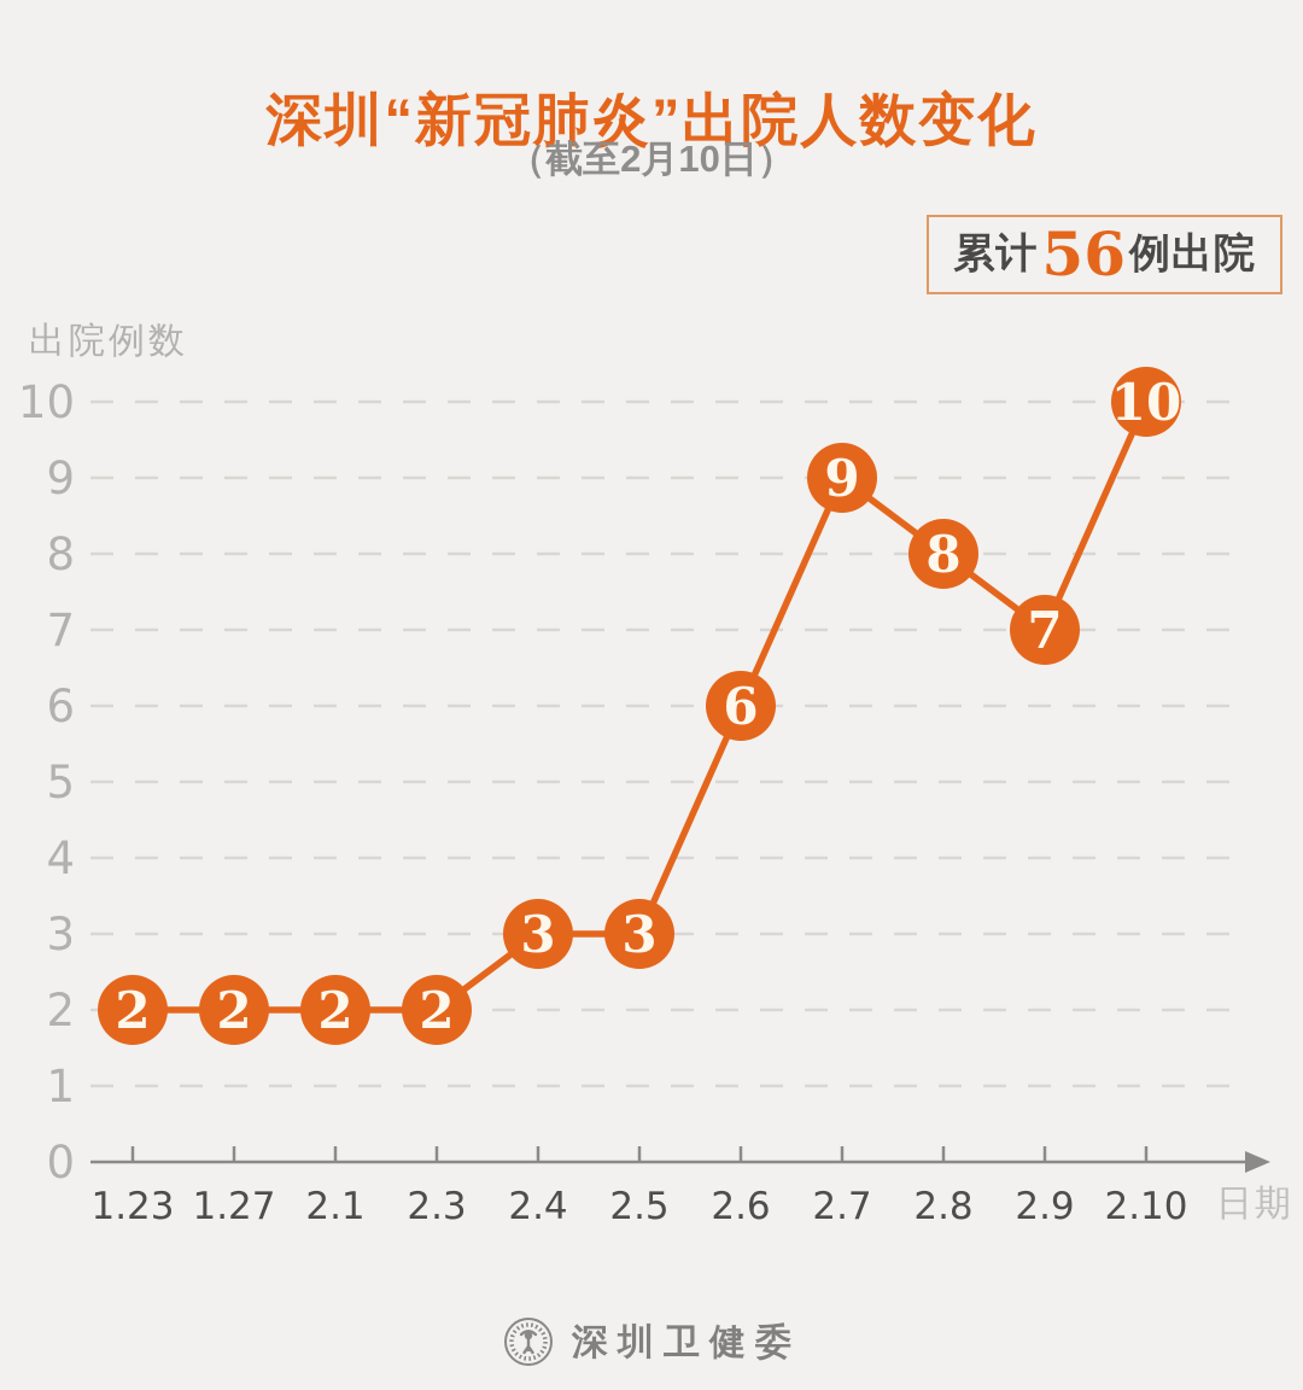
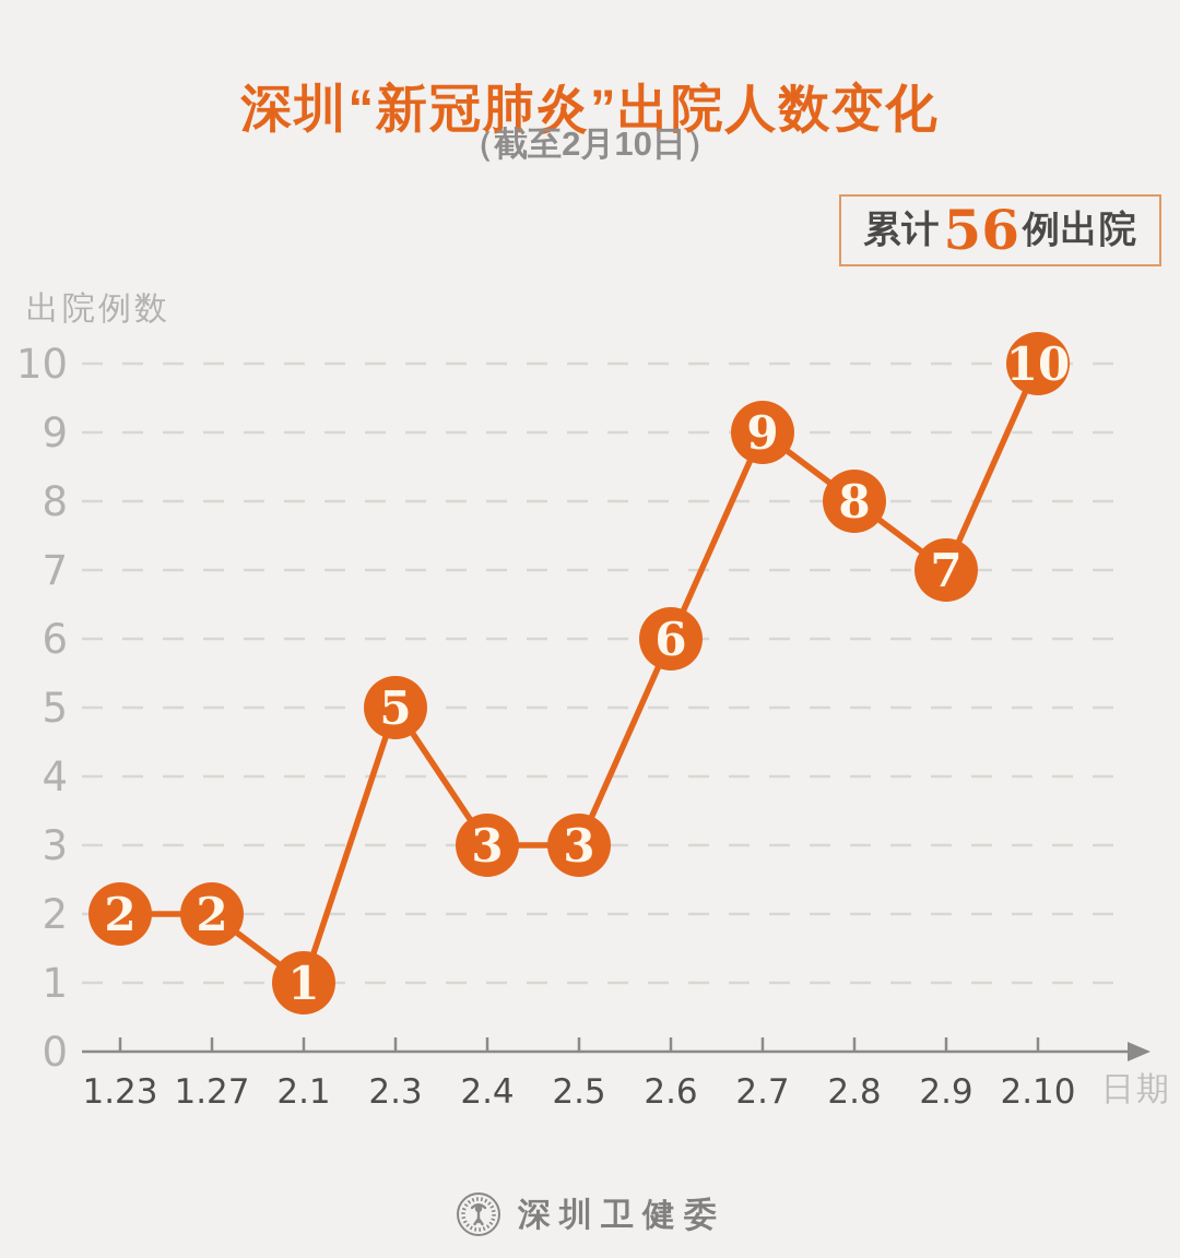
2.1: 2 -> 1
2.3: 2 -> 5
